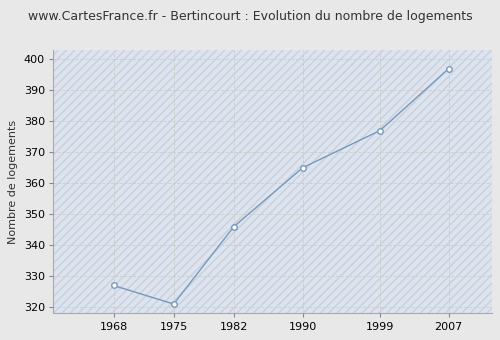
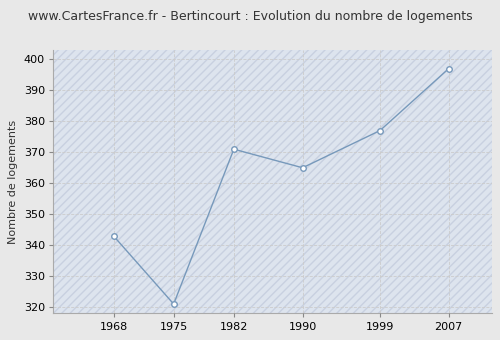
1968: 327 -> 343
1982: 346 -> 371
